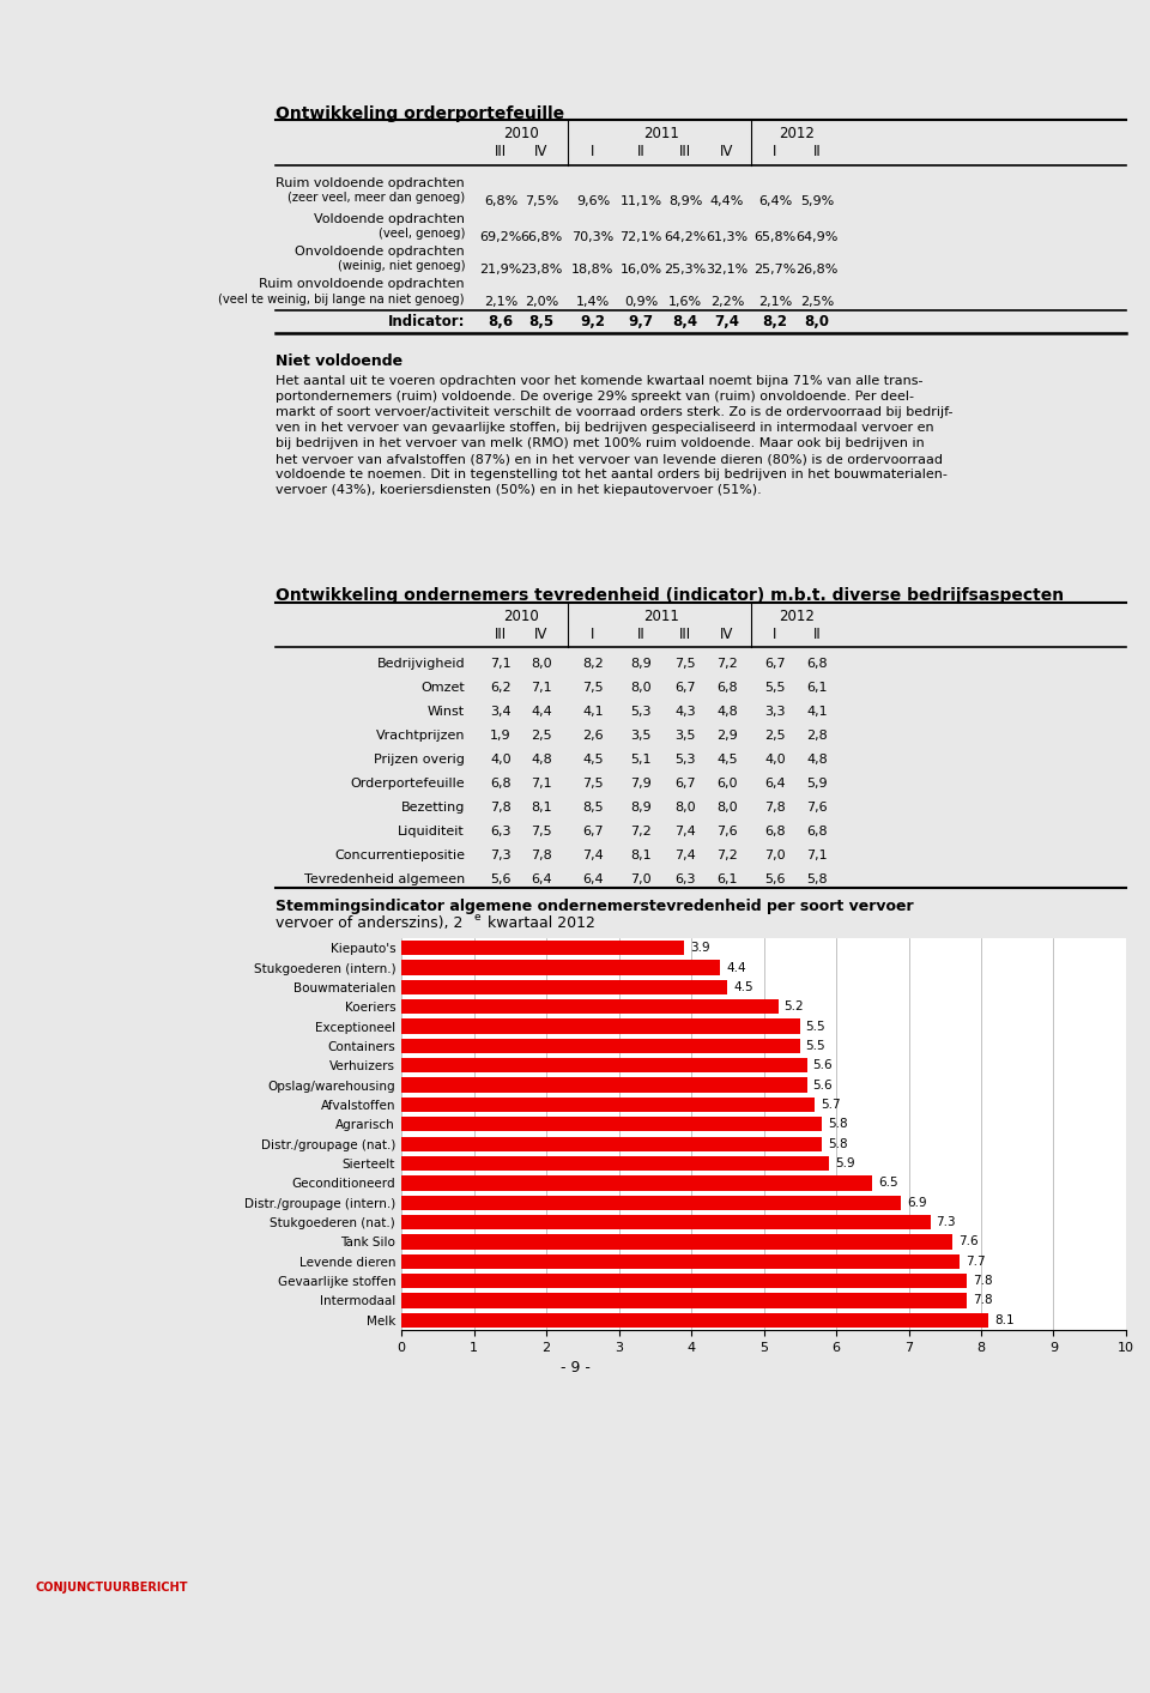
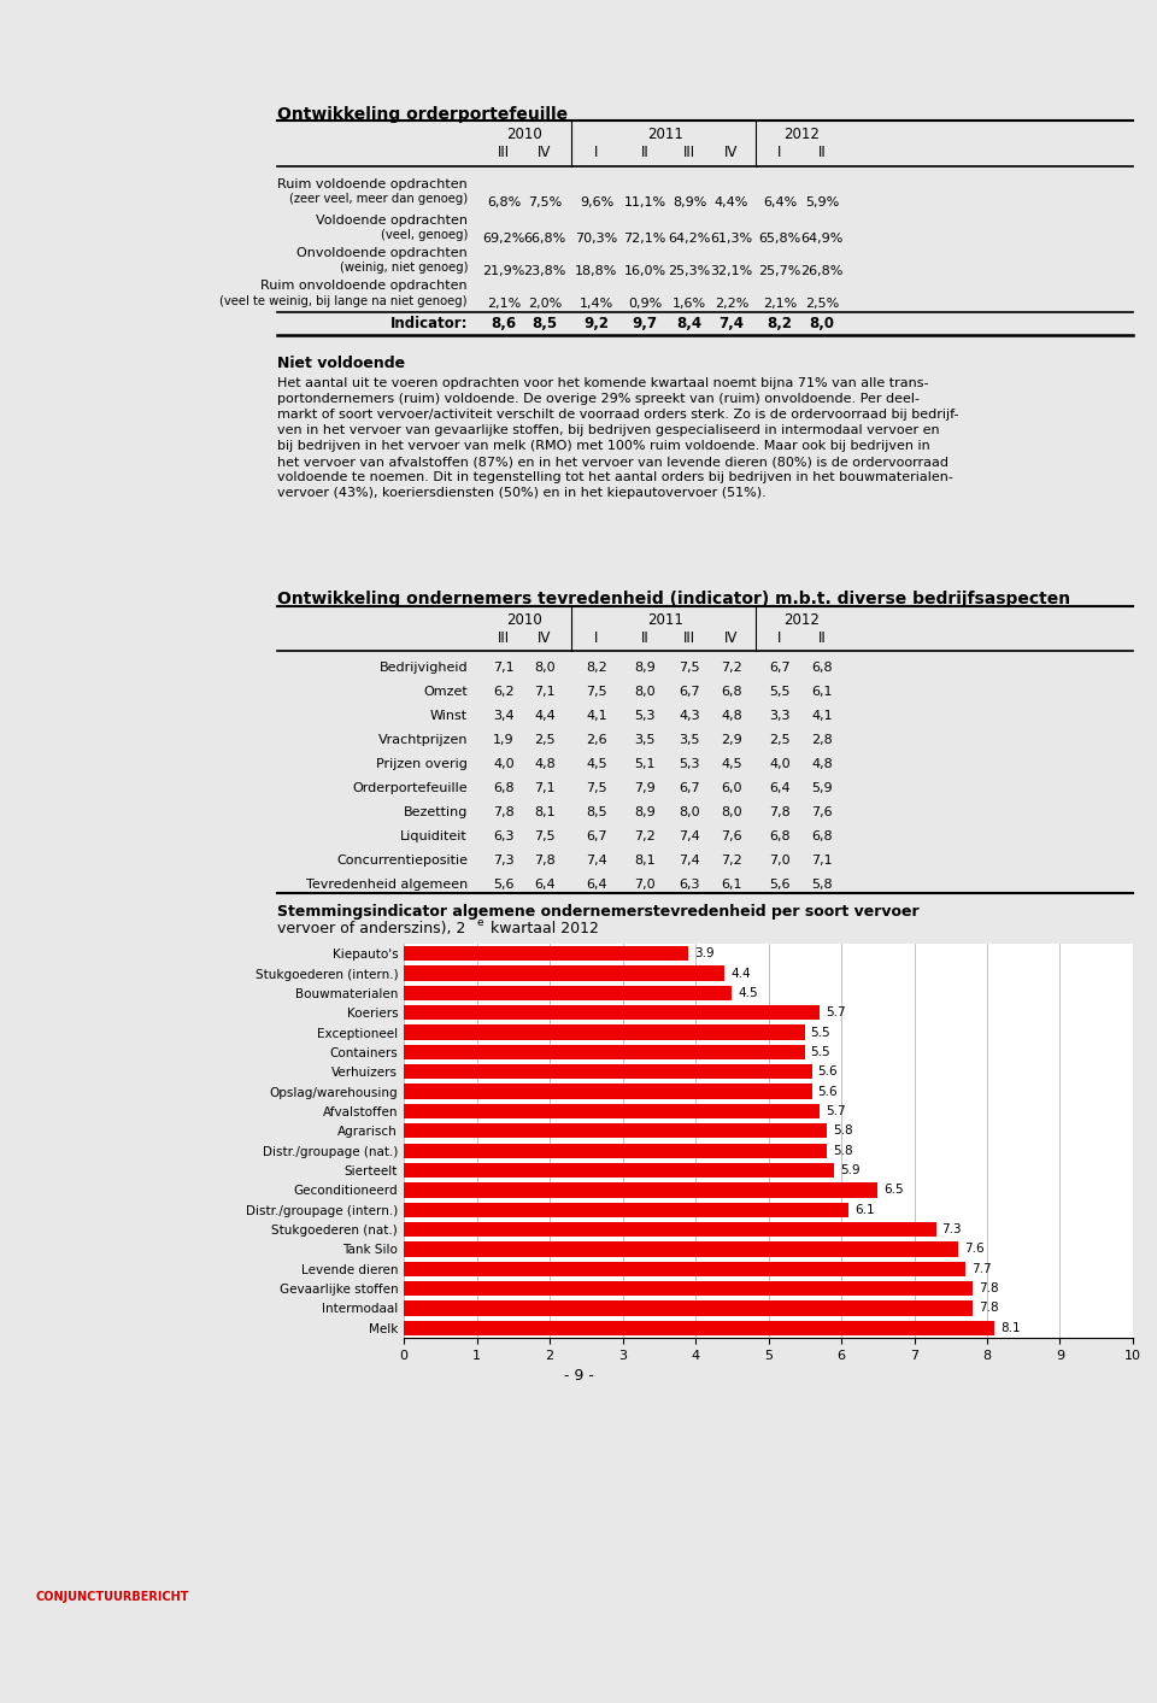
Koeriers: 5.2 -> 5.7
Distr./groupage (intern.): 6.9 -> 6.1
